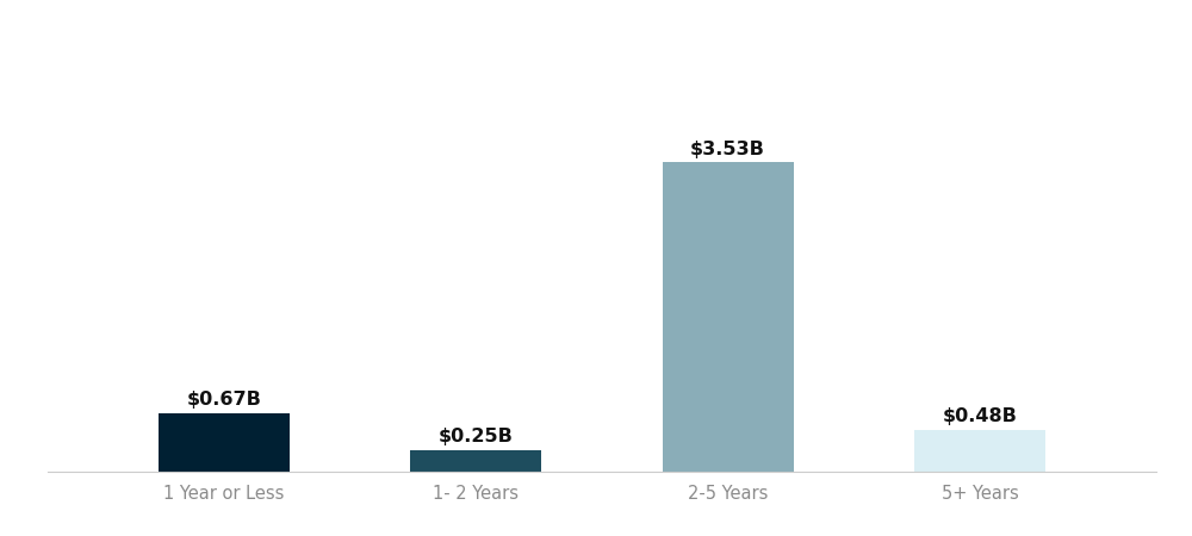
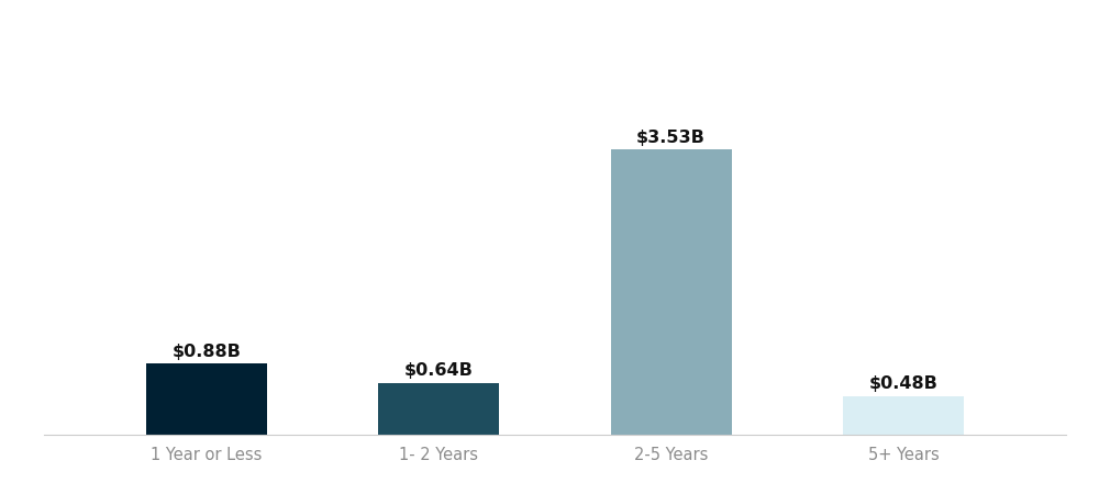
1 Year or Less: $0.67B -> $0.88B
1- 2 Years: $0.25B -> $0.64B
